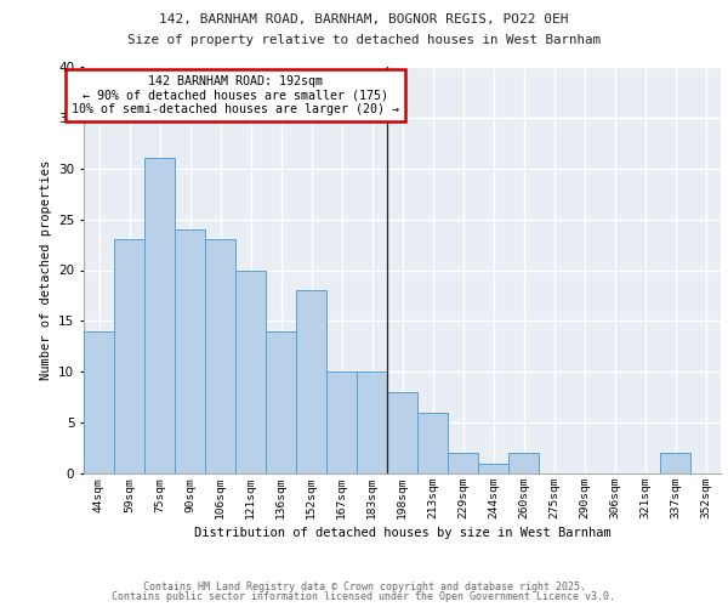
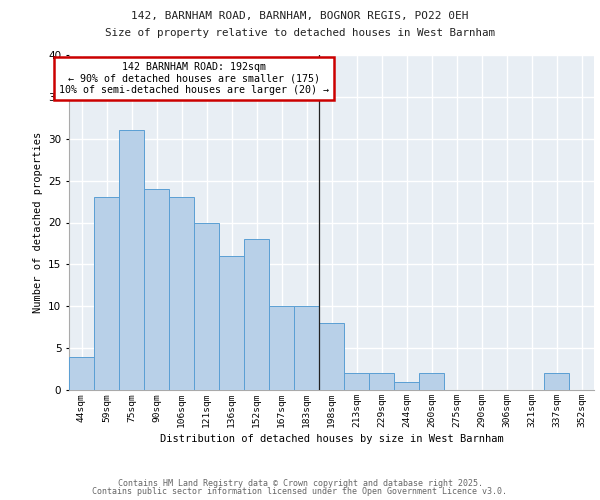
44sqm: 14 -> 4
136sqm: 14 -> 16
213sqm: 6 -> 2
